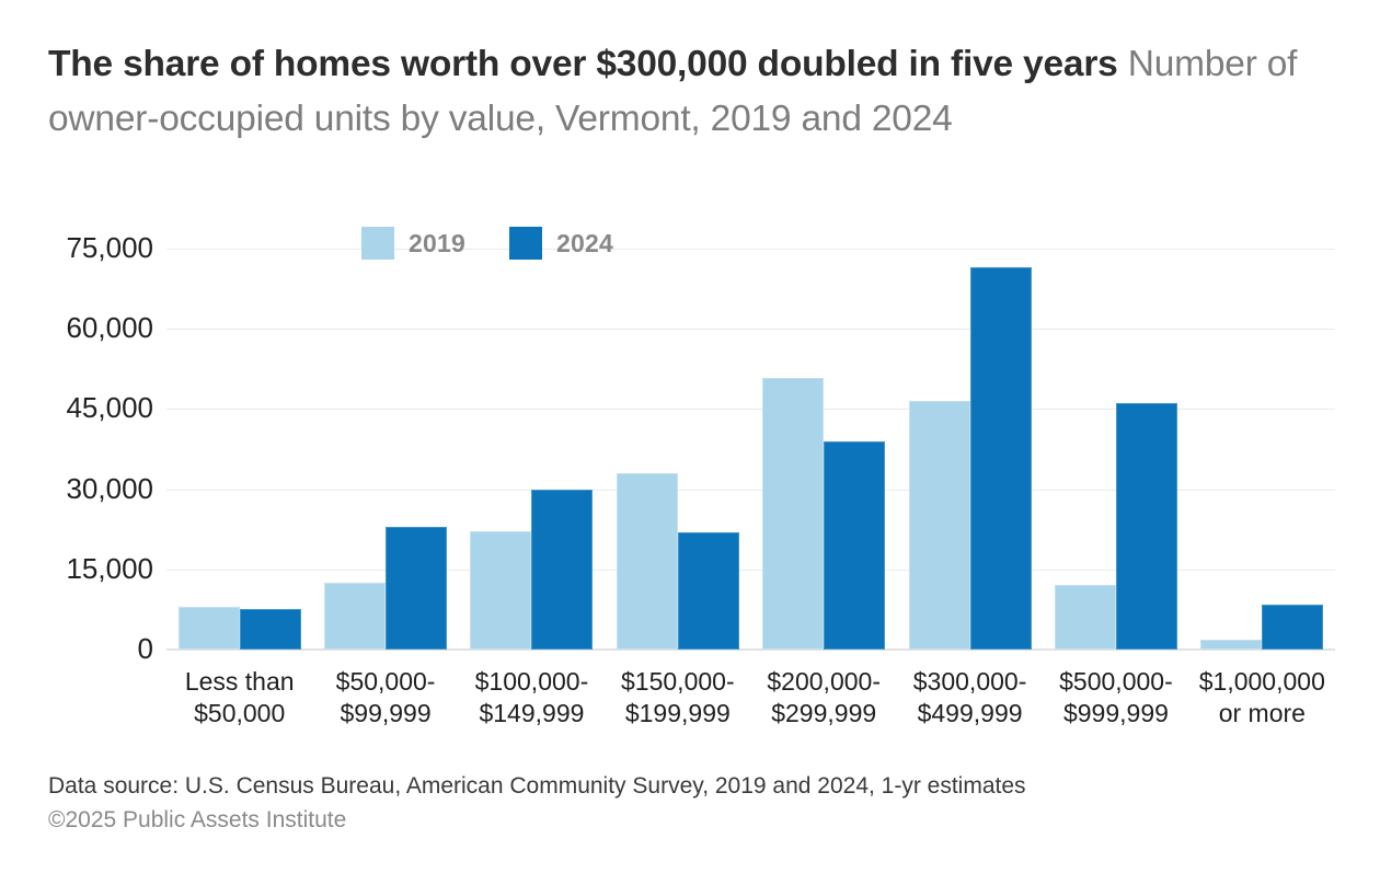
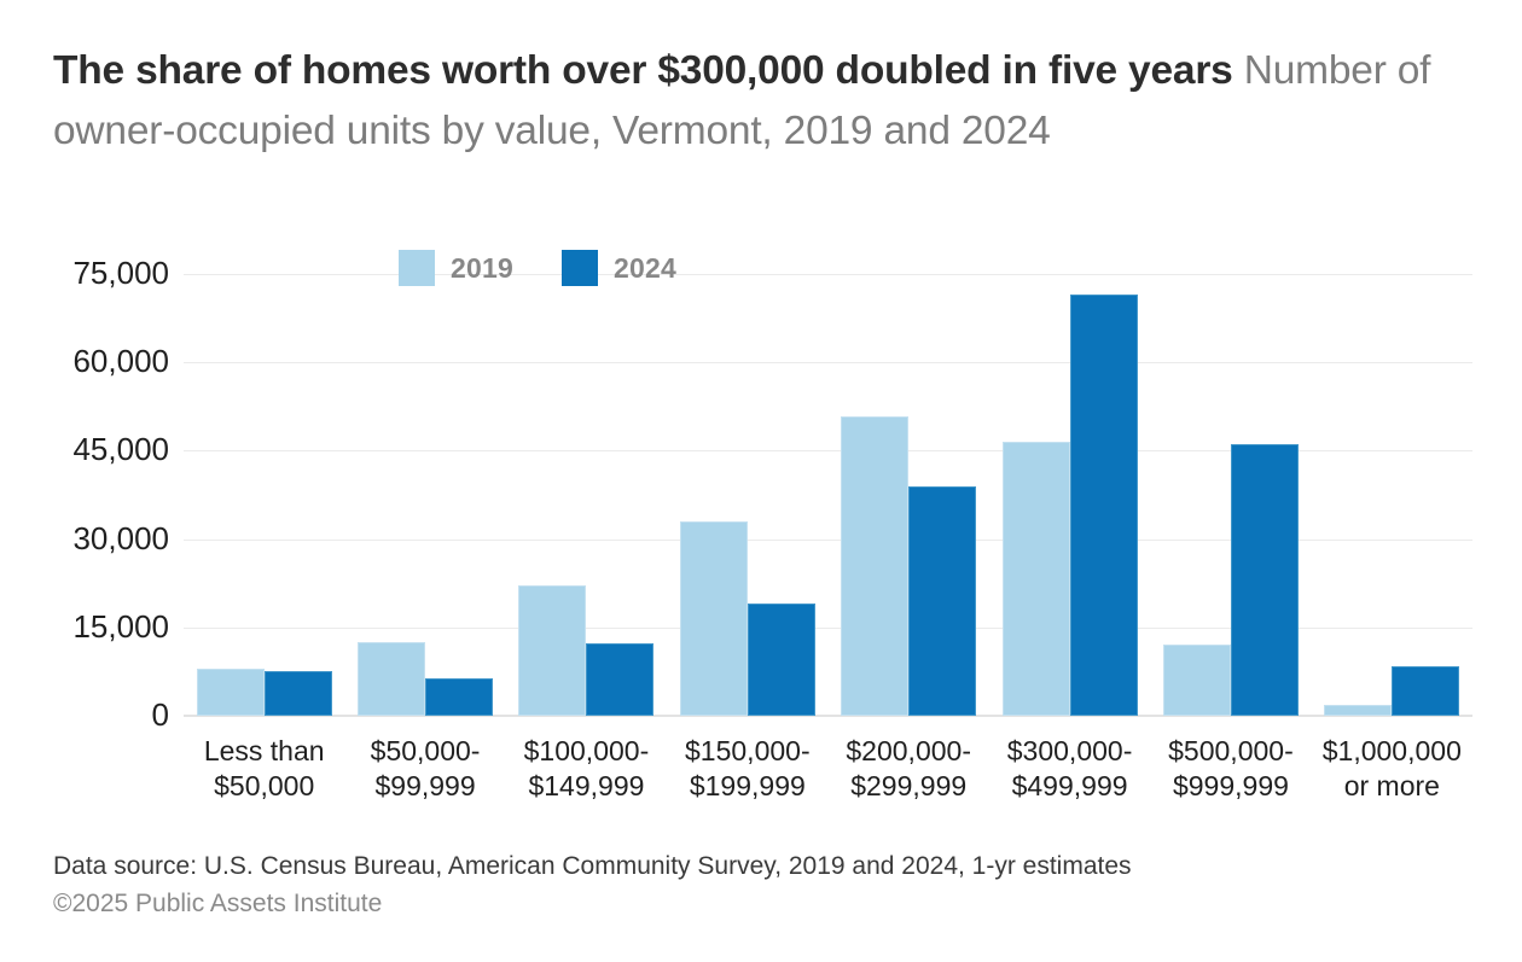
2024/$50,000-$99,999: 23000 -> 6000
2024/$100,000-$149,999: 30000 -> 12000
2024/$150,000-$199,999: 22000 -> 19000
